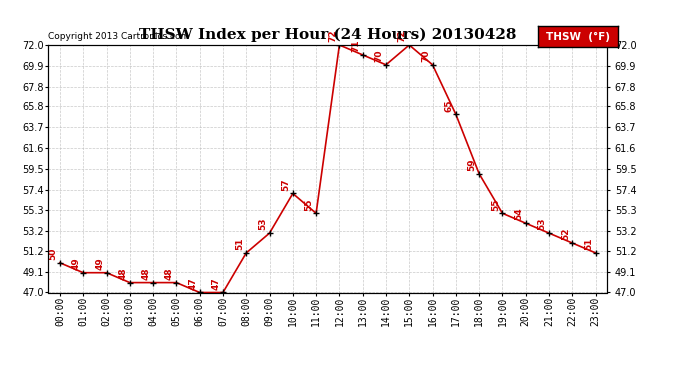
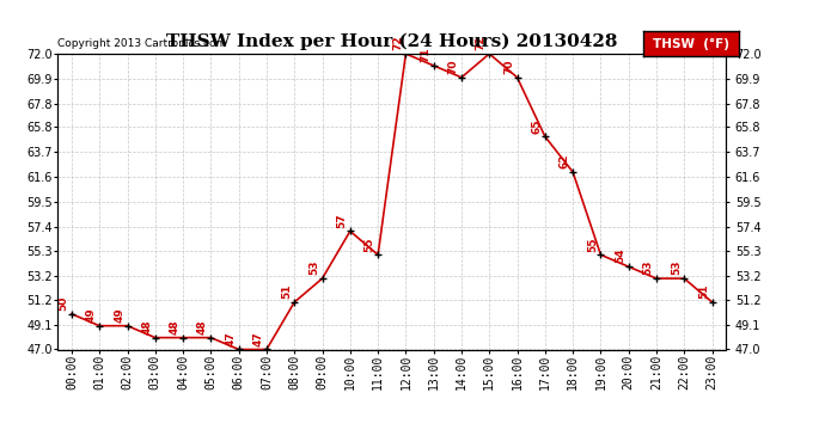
18:00: 59 -> 62
22:00: 52 -> 53
